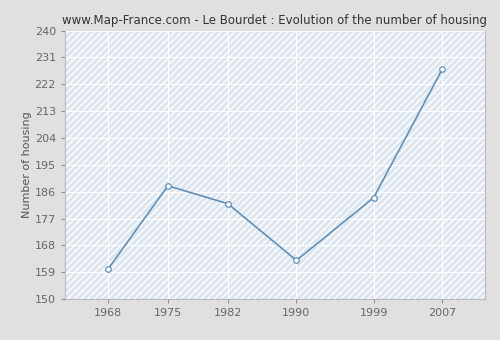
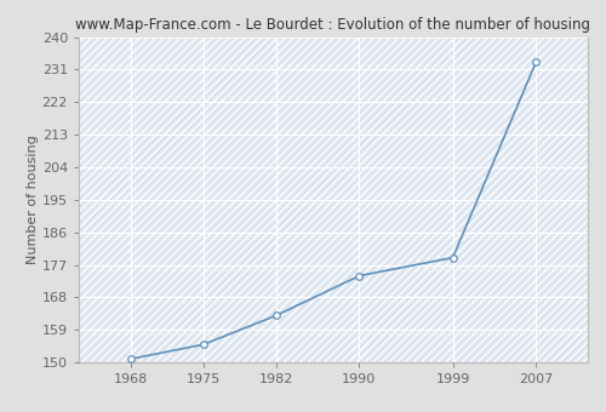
1968: 160 -> 151
1975: 188 -> 155
1982: 182 -> 163
1990: 163 -> 174
1999: 184 -> 179
2007: 227 -> 233
